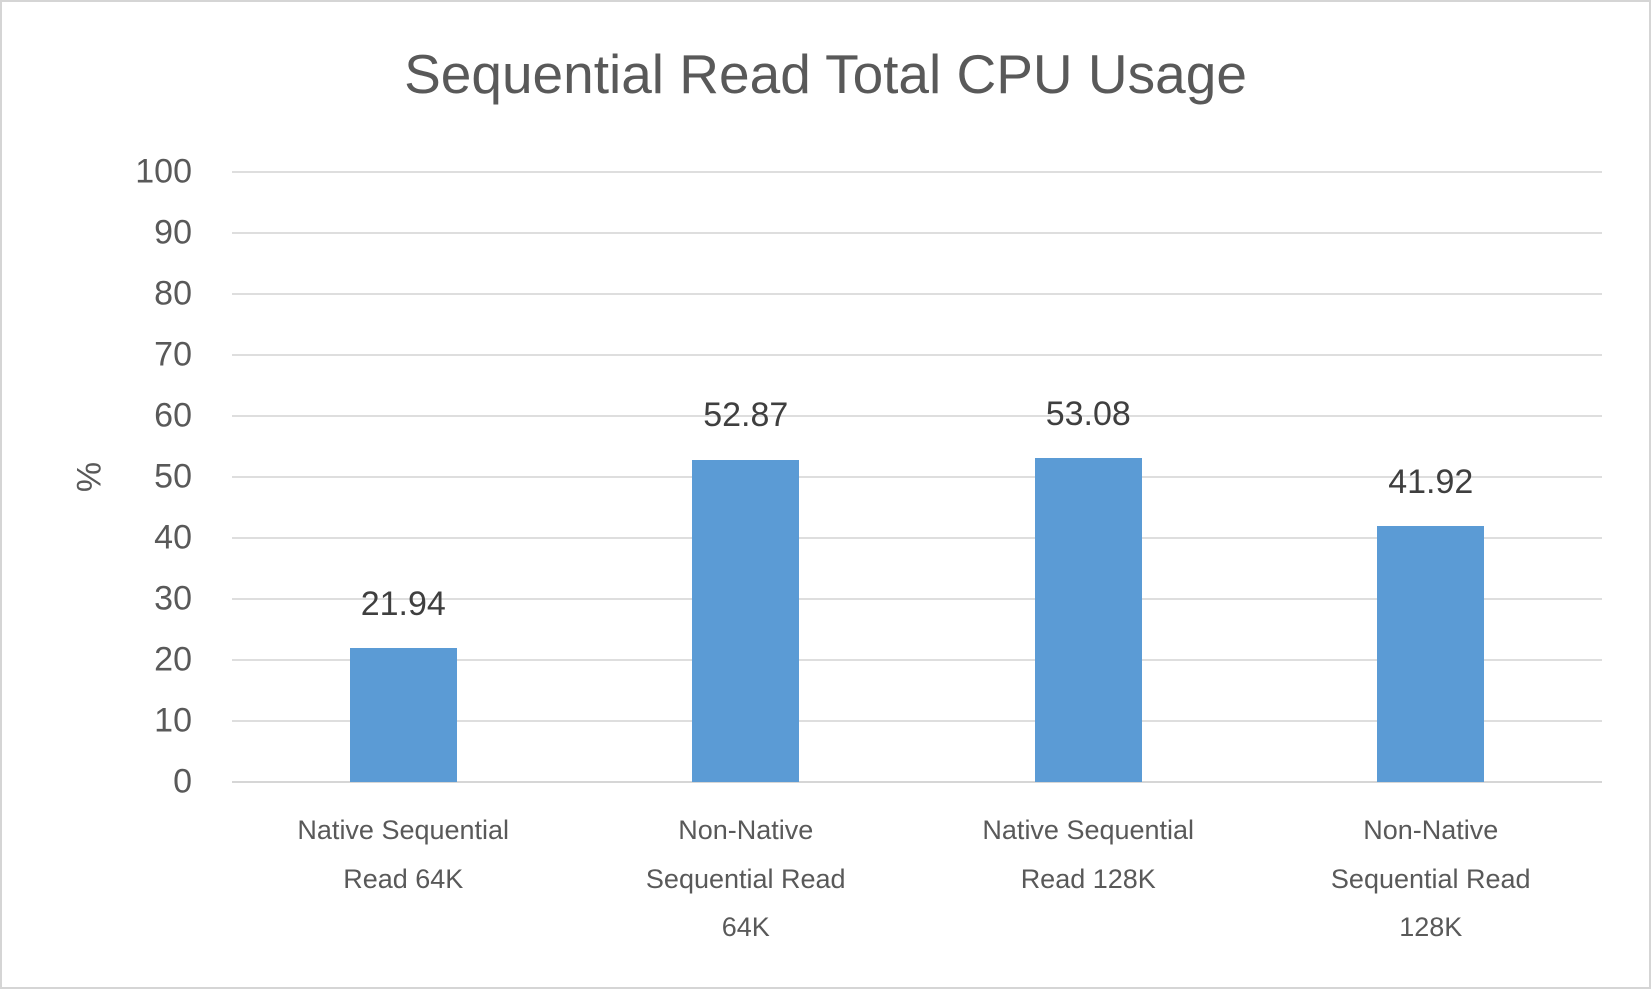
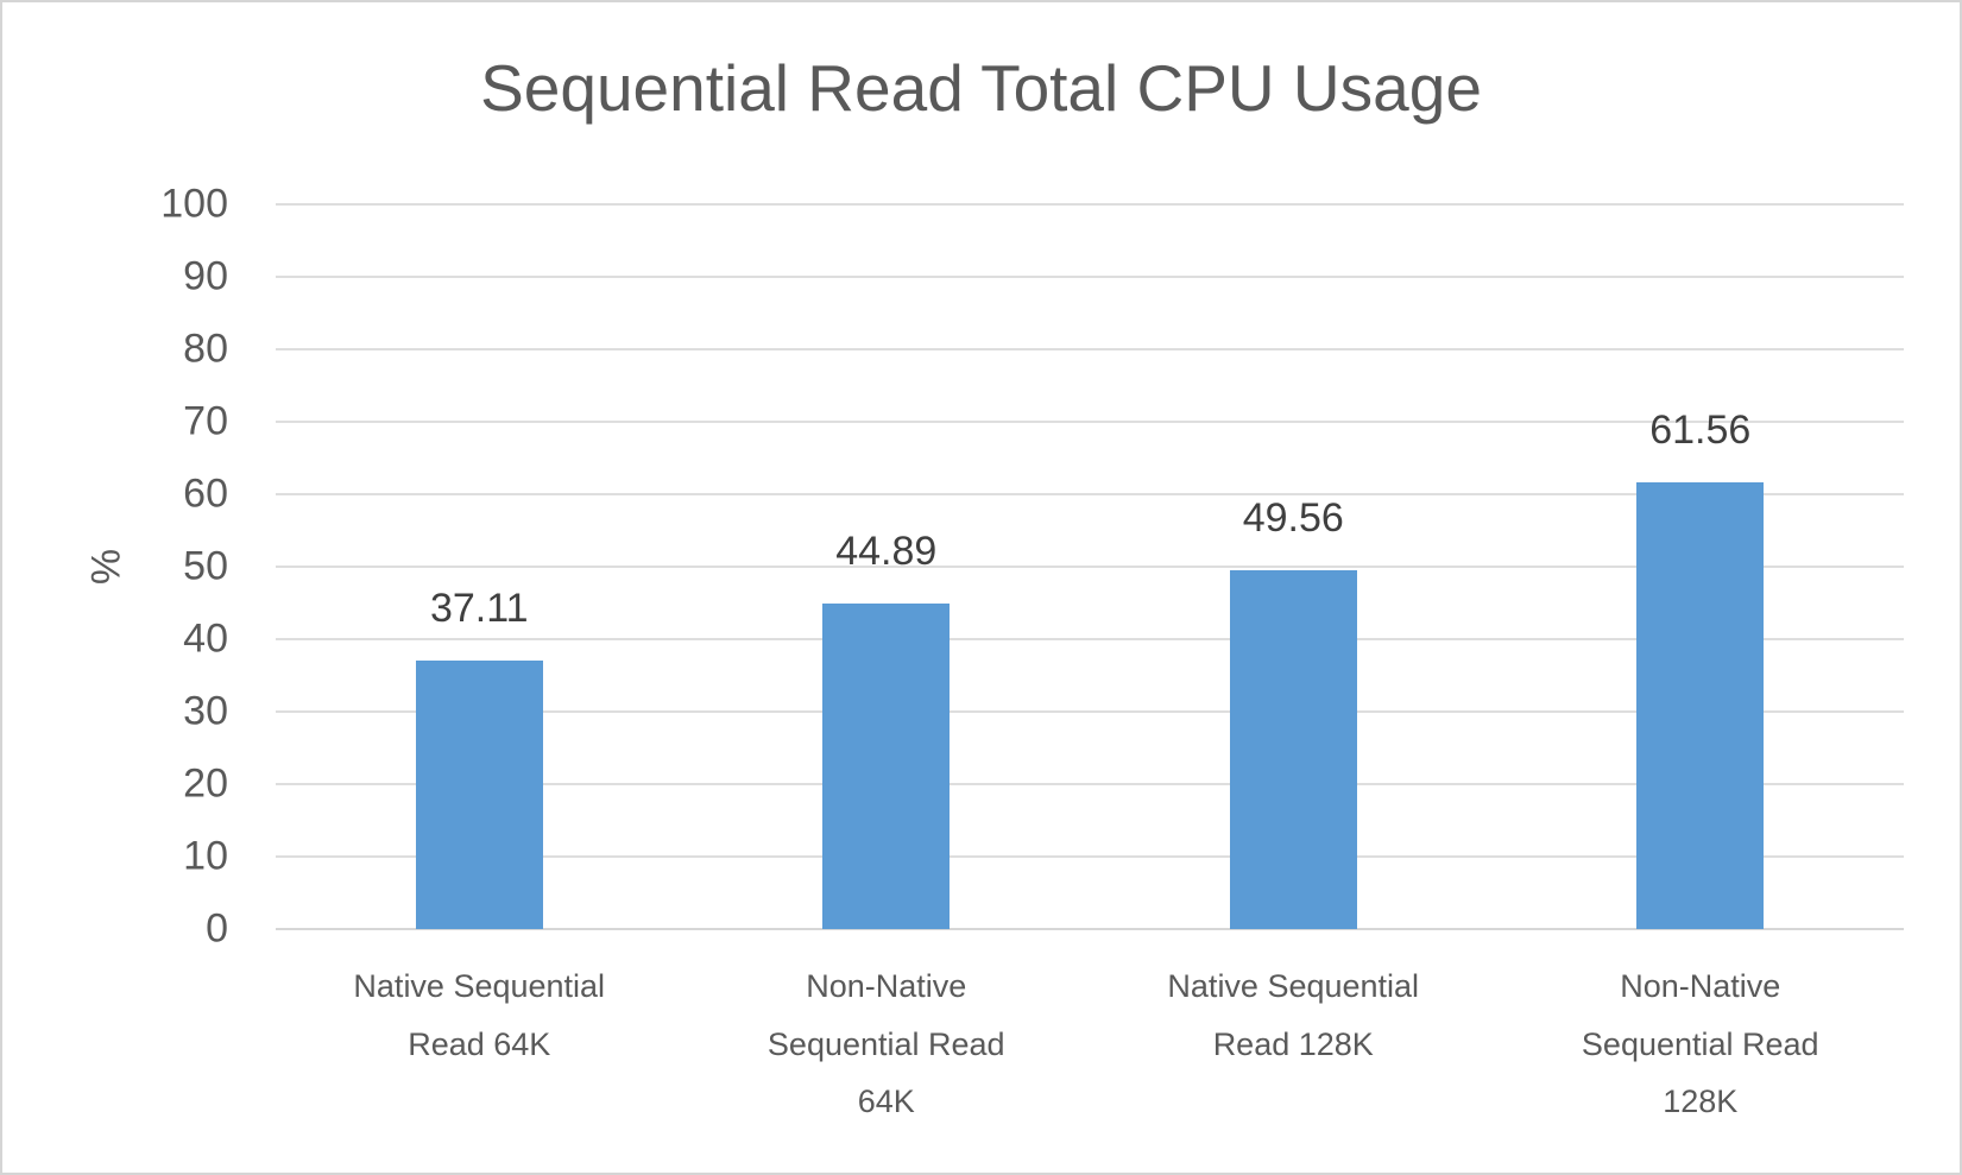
Native Sequential Read 64K: 21.94 -> 37.11
Non-Native Sequential Read 64K: 52.87 -> 44.89
Native Sequential Read 128K: 53.08 -> 49.56
Non-Native Sequential Read 128K: 41.92 -> 61.56
